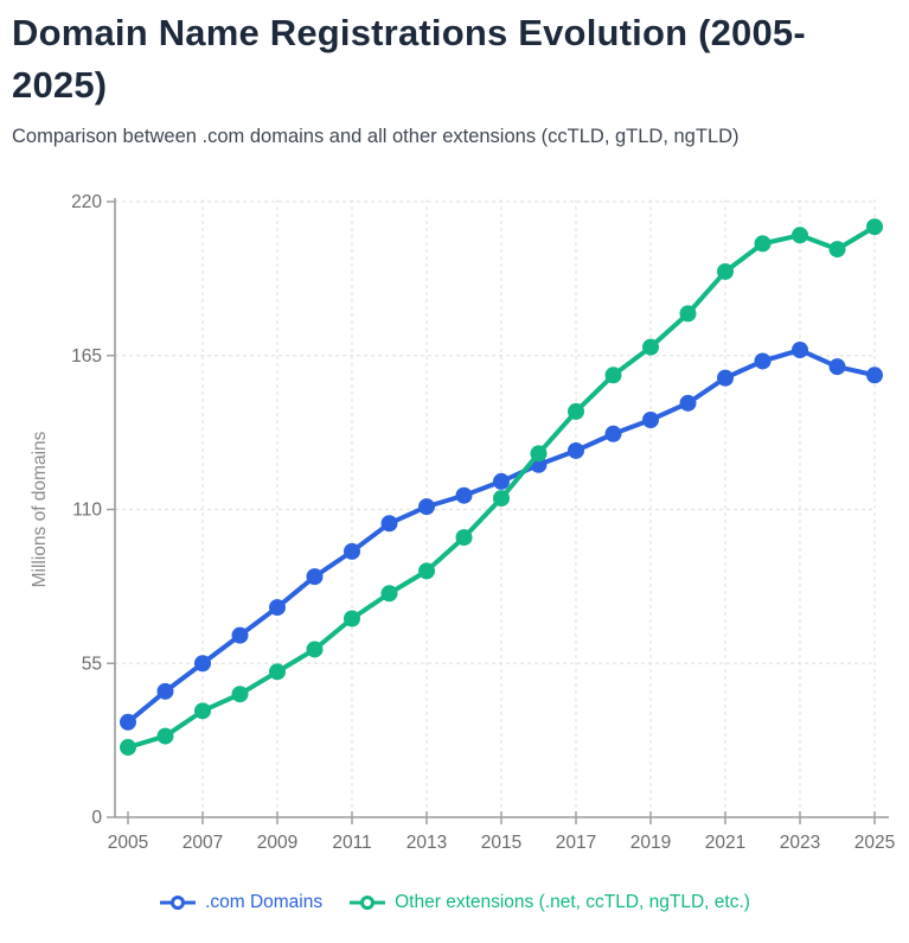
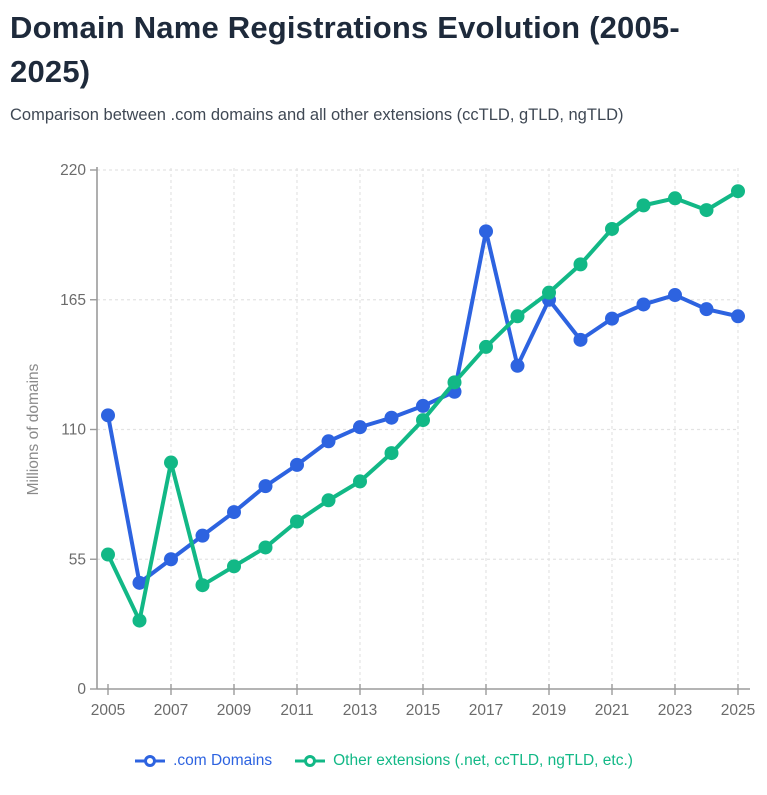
.com Domains/2005: 34 -> 116
Other extensions (.net, ccTLD, ngTLD, etc.)/2005: 25 -> 57
Other extensions (.net, ccTLD, ngTLD, etc.)/2007: 38 -> 96
.com Domains/2017: 131 -> 194
.com Domains/2019: 142 -> 165
